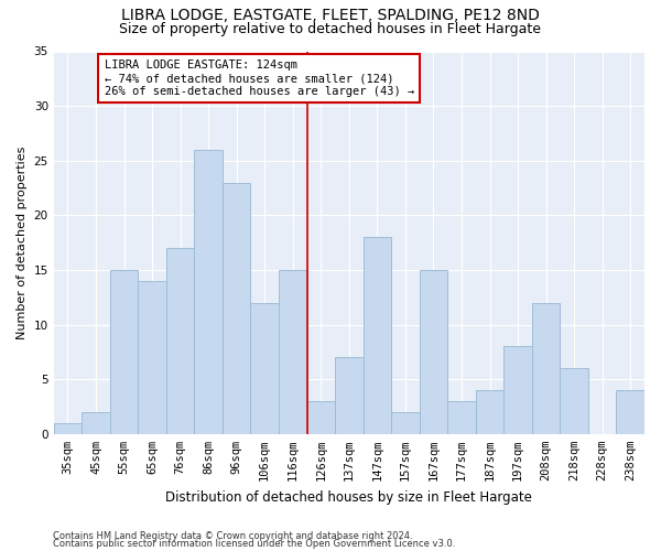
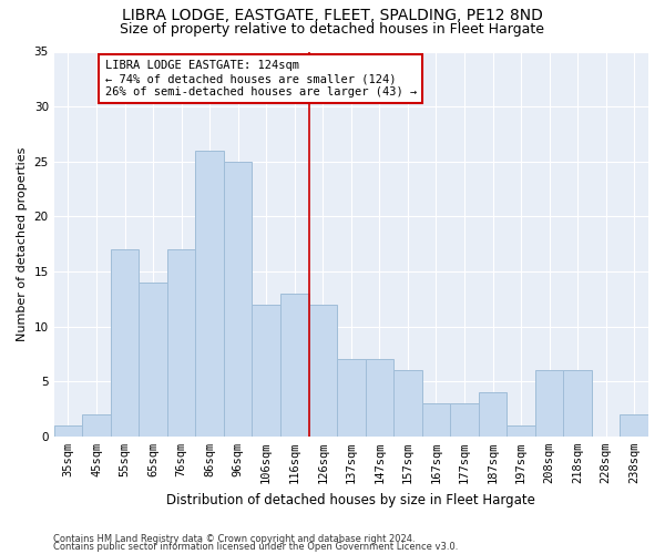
55sqm: 15 -> 17
96sqm: 23 -> 25
116sqm: 15 -> 13
126sqm: 3 -> 12
147sqm: 18 -> 7
157sqm: 2 -> 6
167sqm: 15 -> 3
197sqm: 8 -> 1
208sqm: 12 -> 6
238sqm: 4 -> 2
